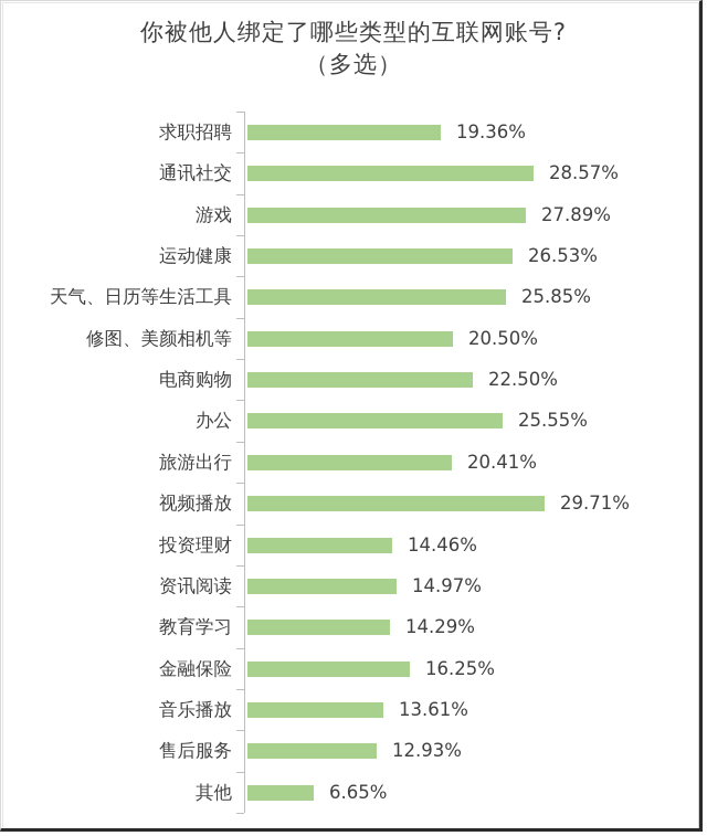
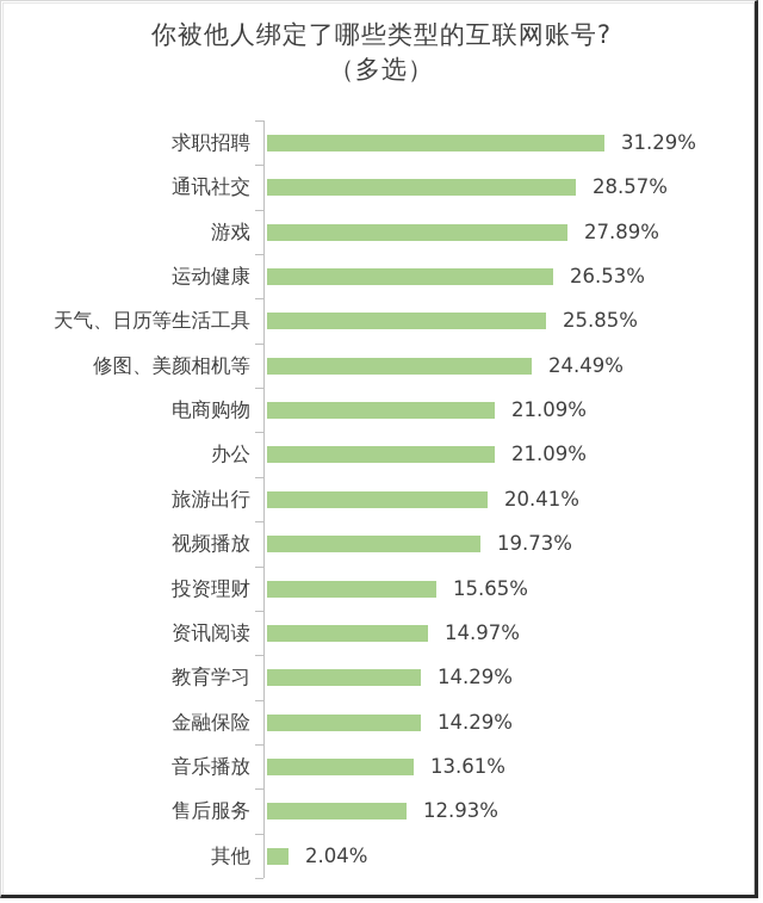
求职招聘: 19.36% -> 31.29%
修图、美颜相机等: 20.50% -> 24.49%
电商购物: 22.50% -> 21.09%
办公: 25.55% -> 21.09%
视频播放: 29.71% -> 19.73%
投资理财: 14.46% -> 15.65%
金融保险: 16.25% -> 14.29%
其他: 6.65% -> 2.04%
